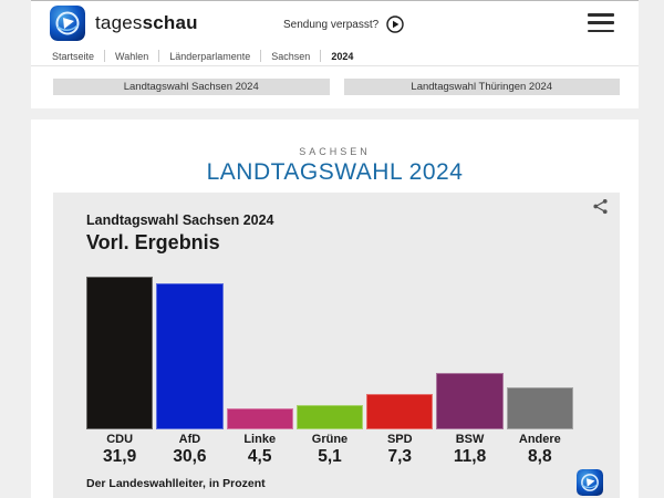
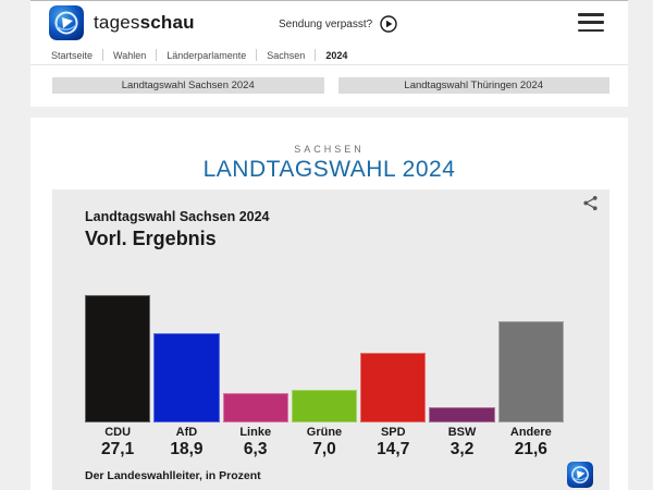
CDU: 31,9 -> 27,1
AfD: 30,6 -> 18,9
Linke: 4,5 -> 6,3
Grüne: 5,1 -> 7,0
SPD: 7,3 -> 14,7
BSW: 11,8 -> 3,2
Andere: 8,8 -> 21,6
